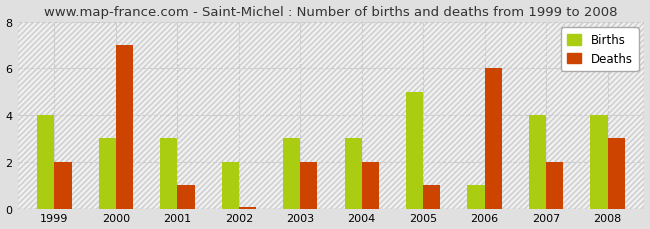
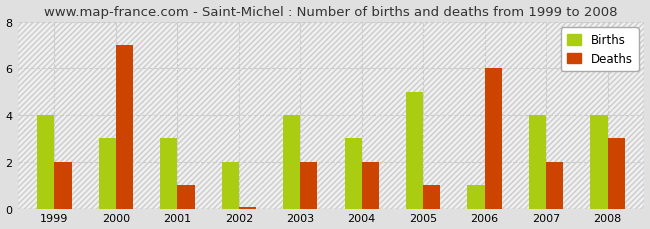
Births/2003: 3 -> 4
